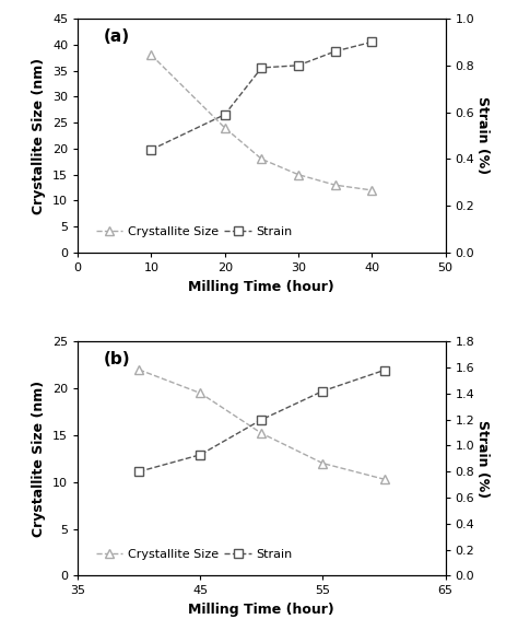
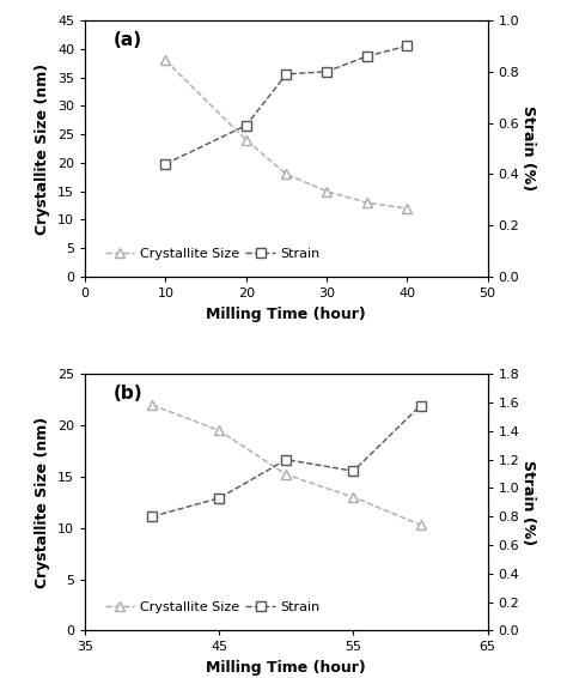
Crystallite Size/55: 12.0 -> 13.0
Strain/55: 1.42 -> 1.12
